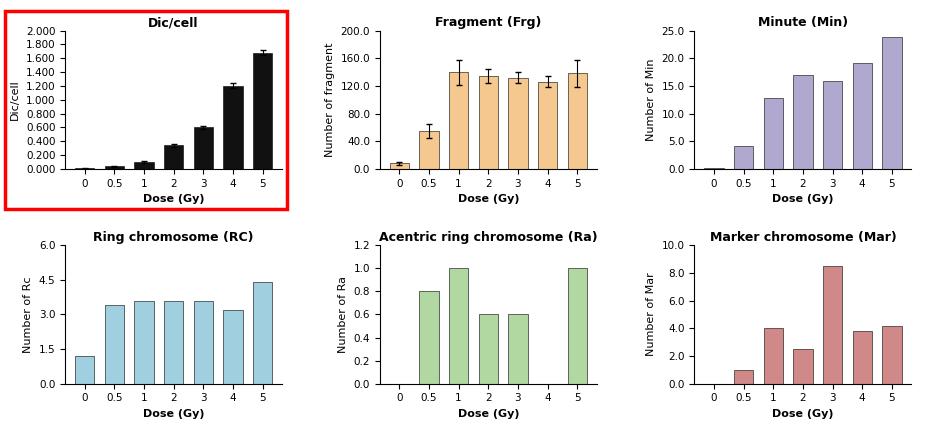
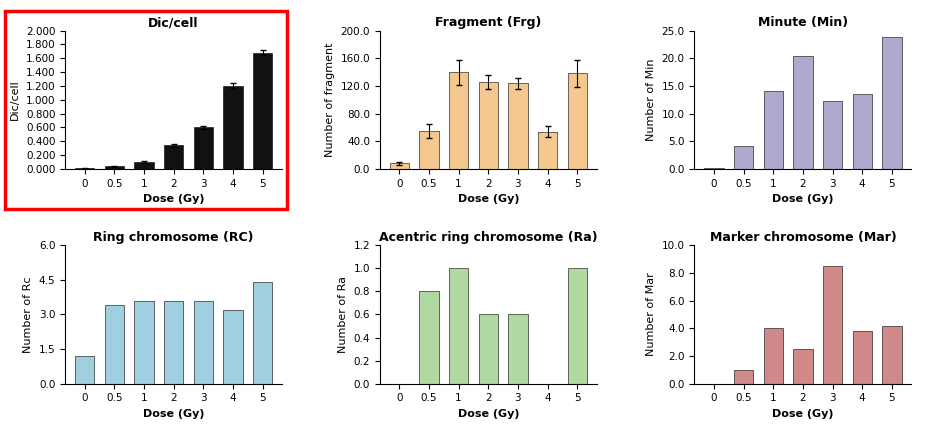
Fragment (Frg)/2: 134 -> 126
Fragment (Frg)/3: 132 -> 124
Fragment (Frg)/4: 126 -> 54
Minute (Min)/1: 12.8 -> 14.0
Minute (Min)/2: 17.0 -> 20.4
Minute (Min)/3: 15.8 -> 12.2
Minute (Min)/4: 19.2 -> 13.6
